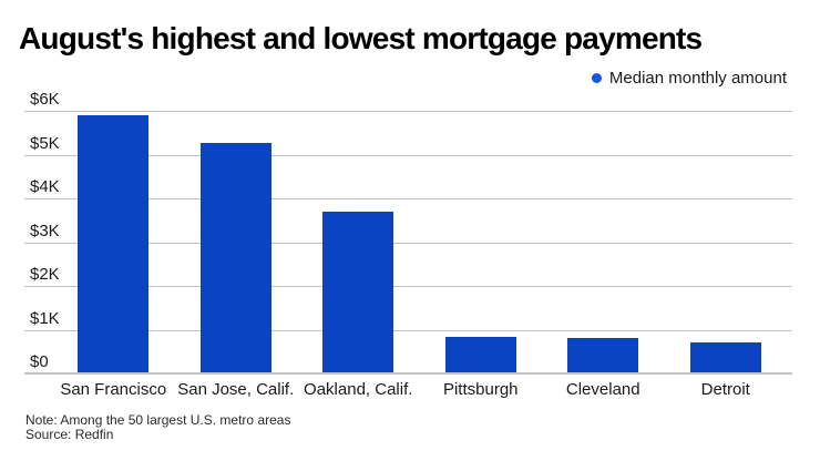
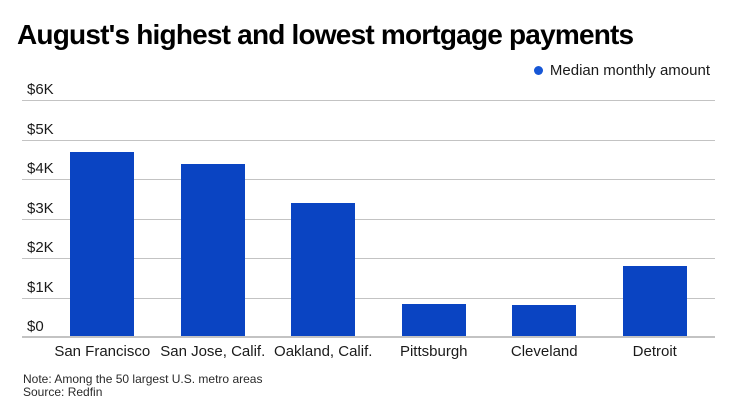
San Francisco: $5.9K -> $4.7K
San Jose, Calif.: $5.3K -> $4.4K
Oakland, Calif.: $3.7K -> $3.4K
Detroit: $0.7K -> $1.8K
